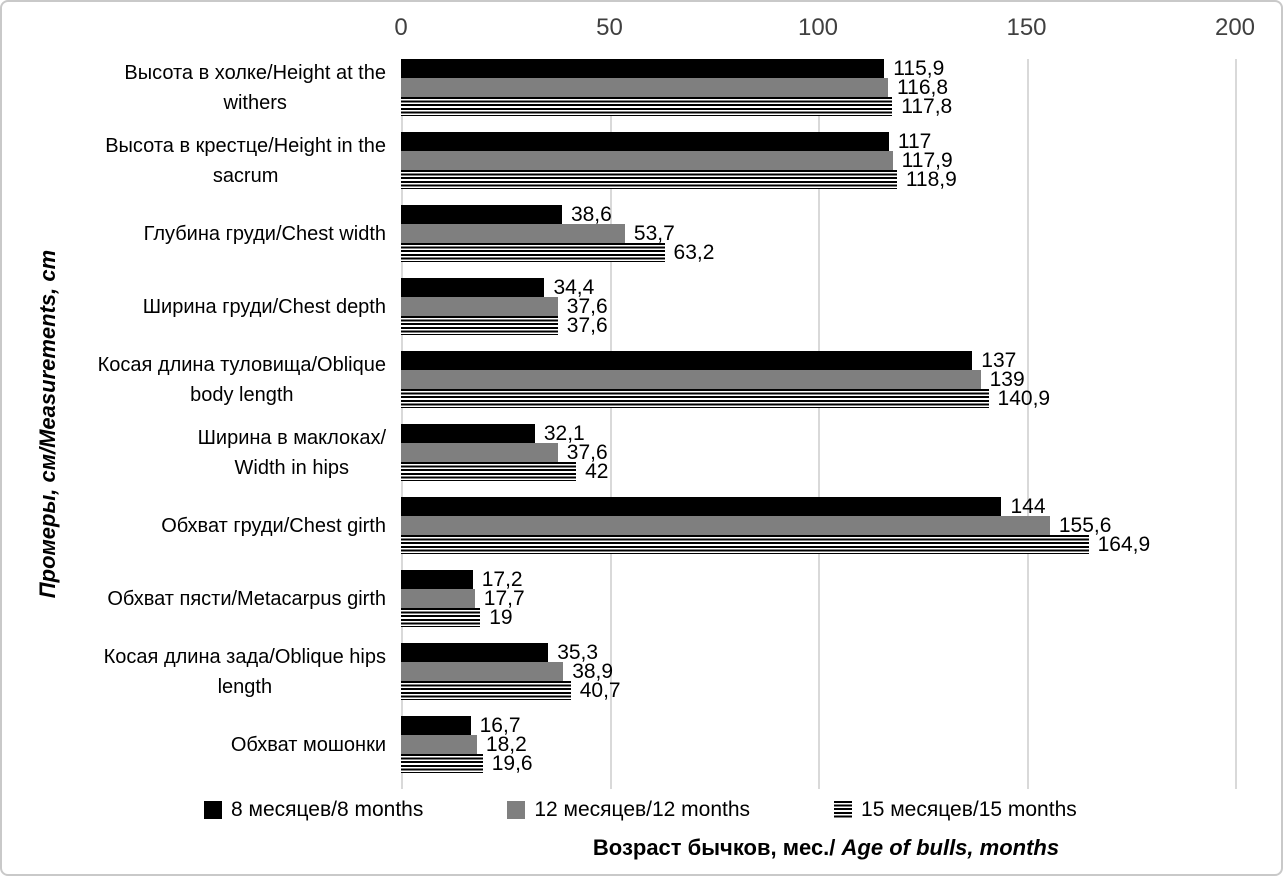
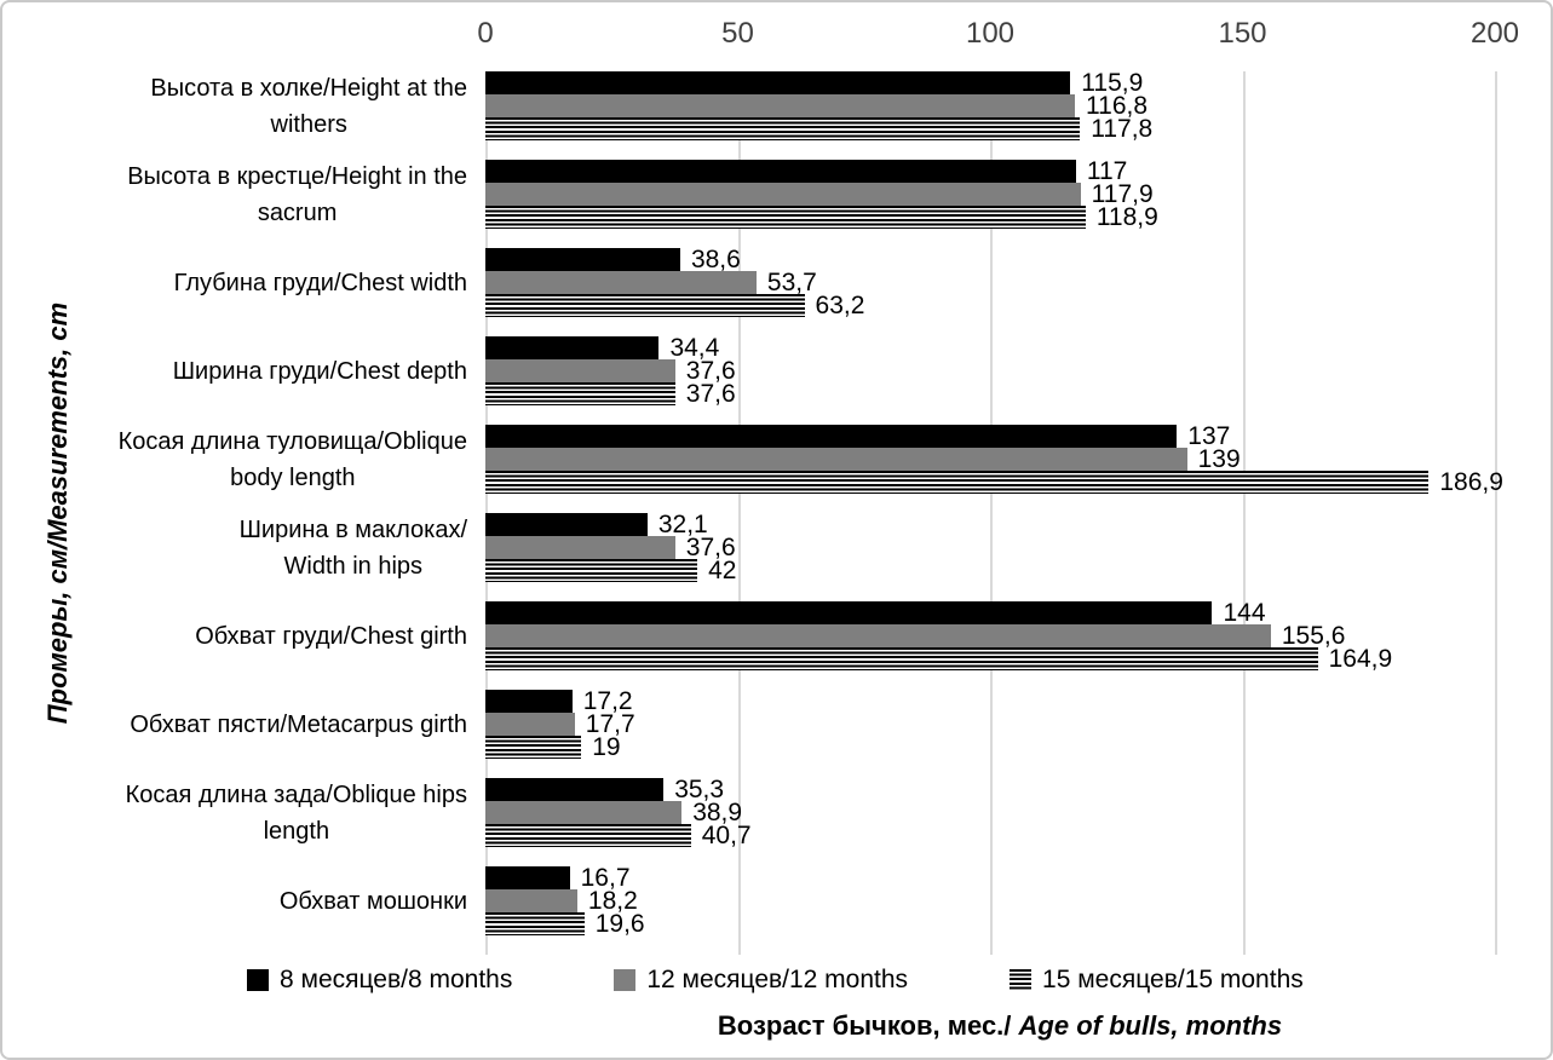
15 месяцев/15 months/Косая длина туловища/Oblique body length: 140,9 -> 186,9
